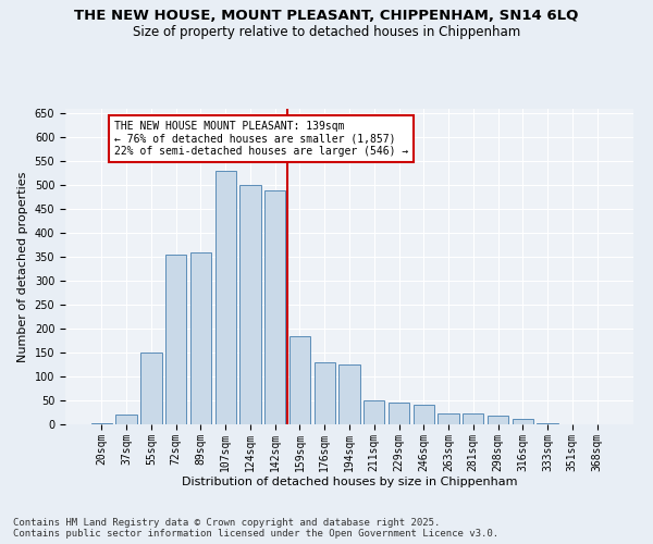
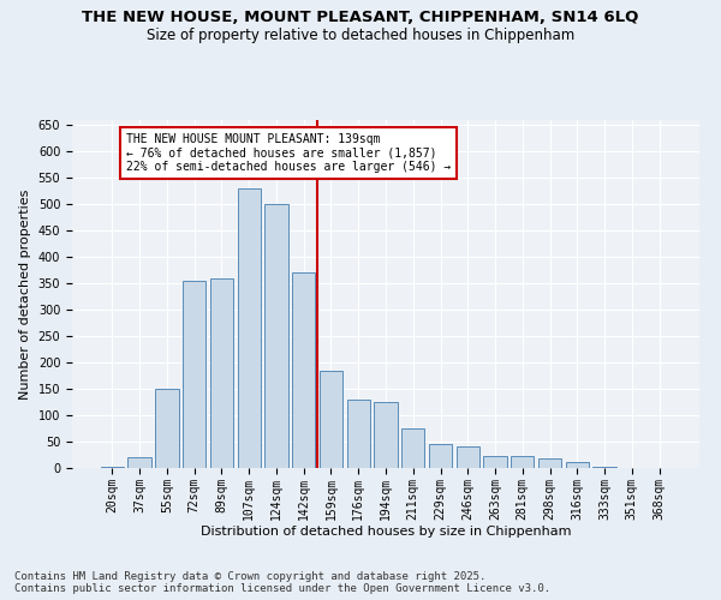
142sqm: 490 -> 370
211sqm: 50 -> 75
